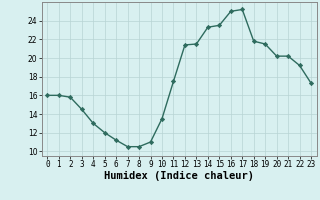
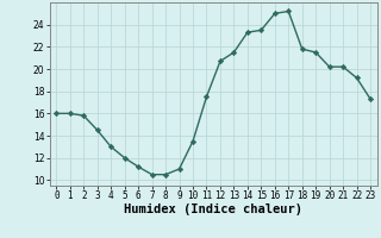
12: 21.4 -> 20.7
